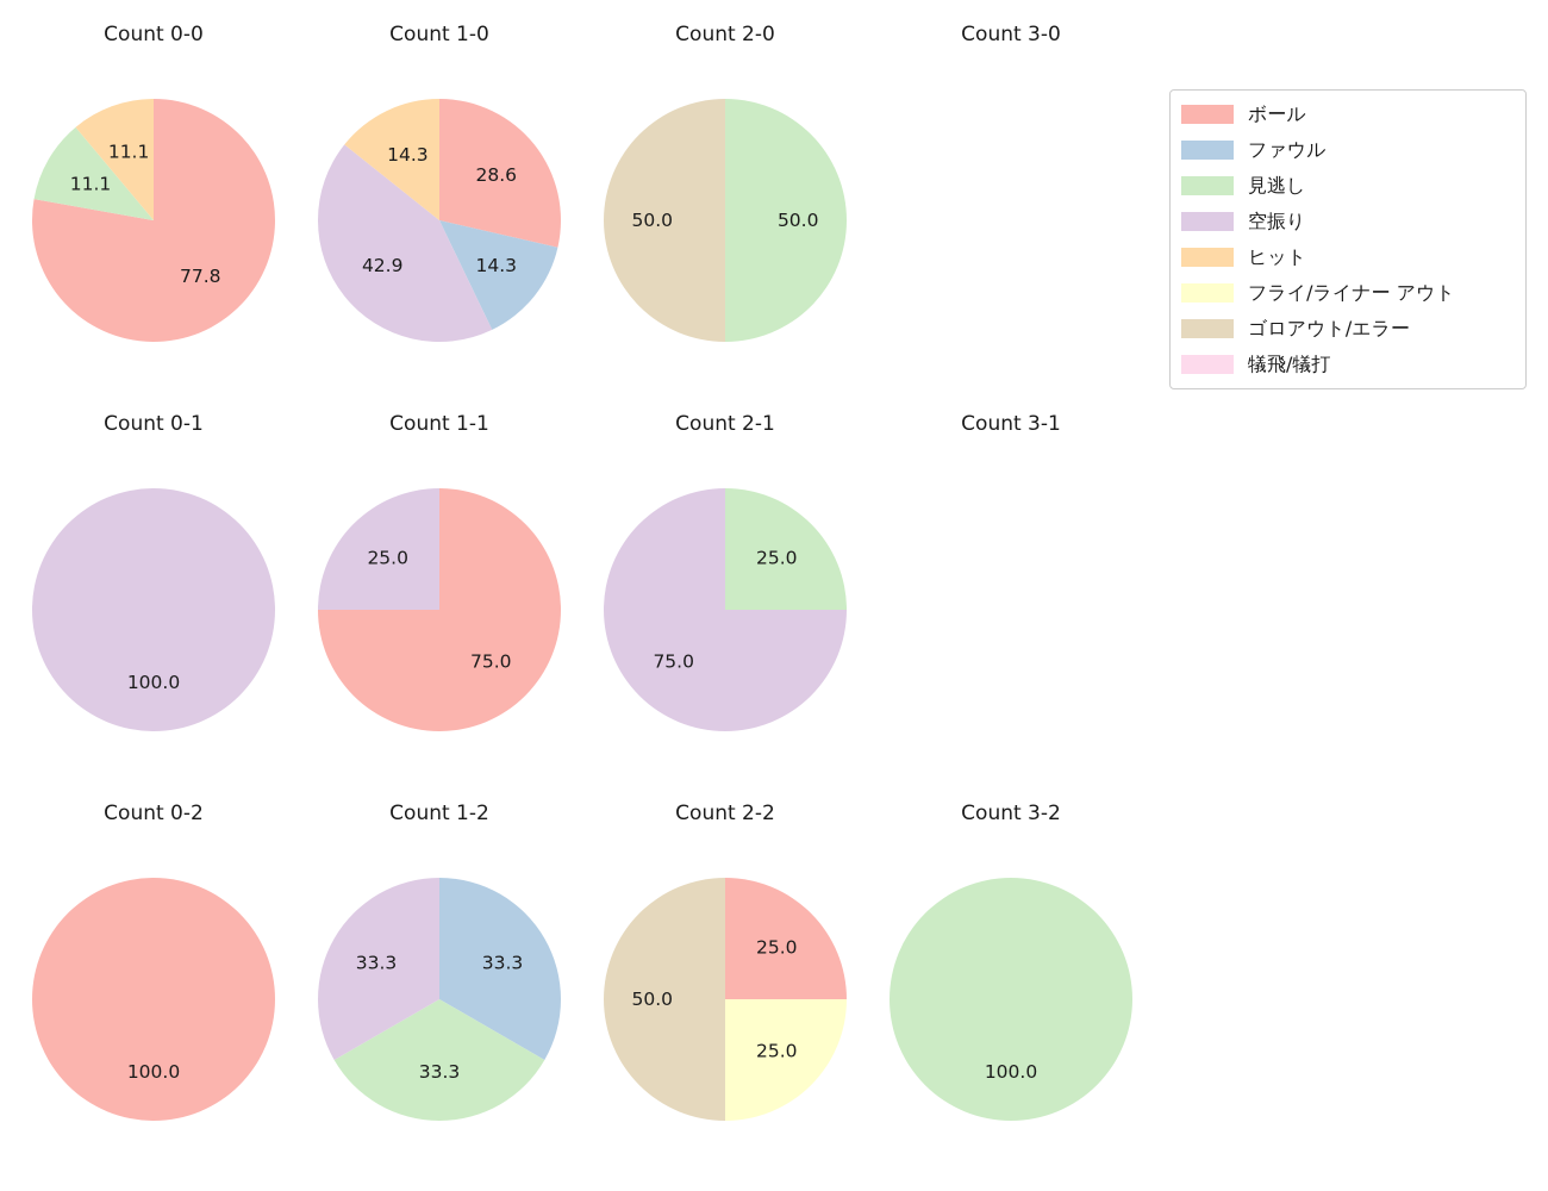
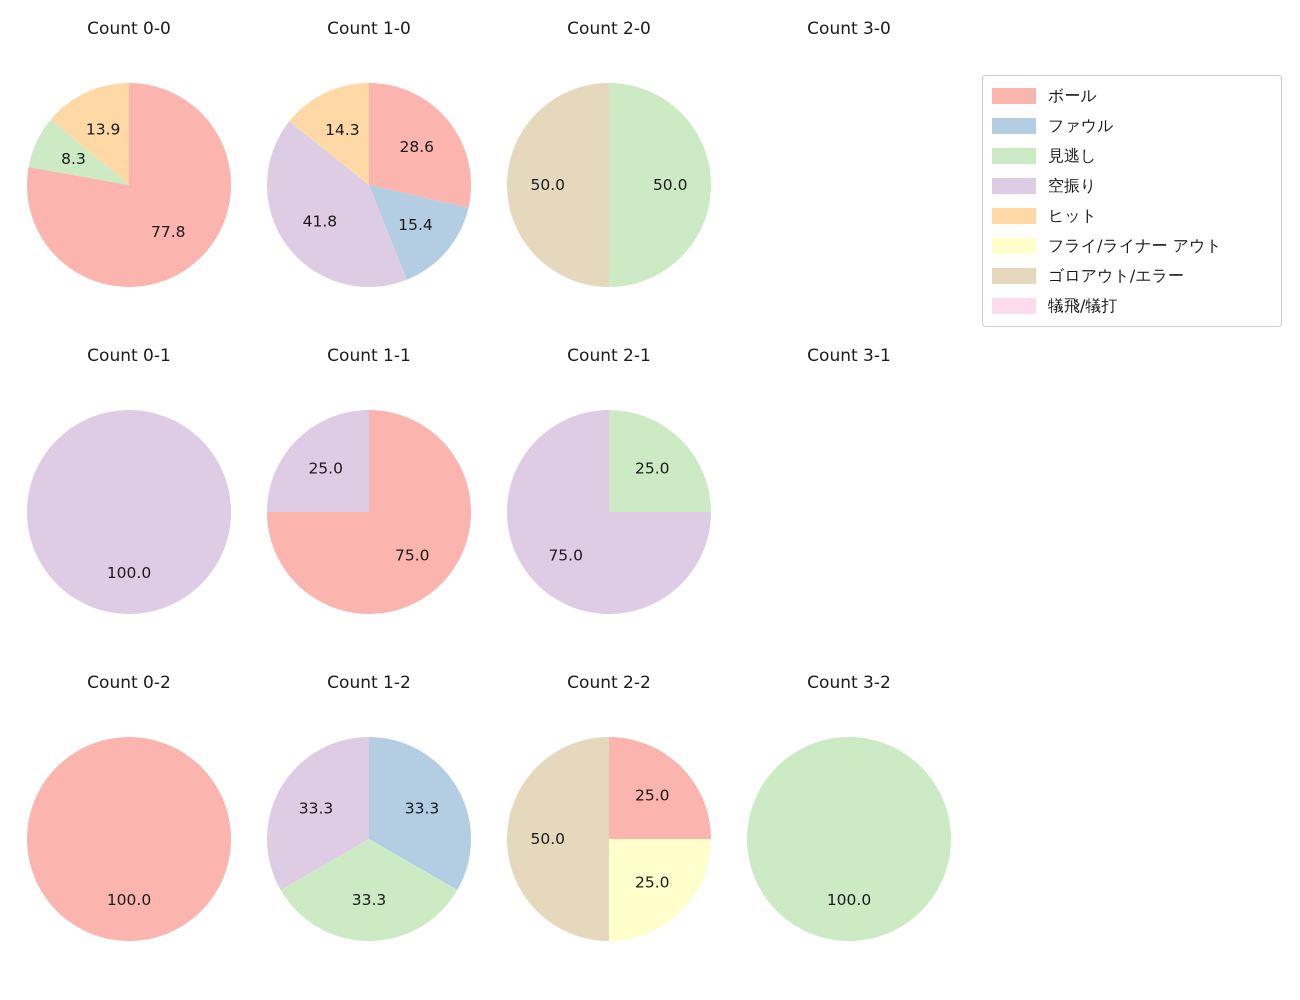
Count 0-0/見逃し: 11.1 -> 8.3
Count 0-0/ヒット: 11.1 -> 13.9
Count 1-0/ファウル: 14.3 -> 15.4
Count 1-0/空振り: 42.9 -> 41.8
